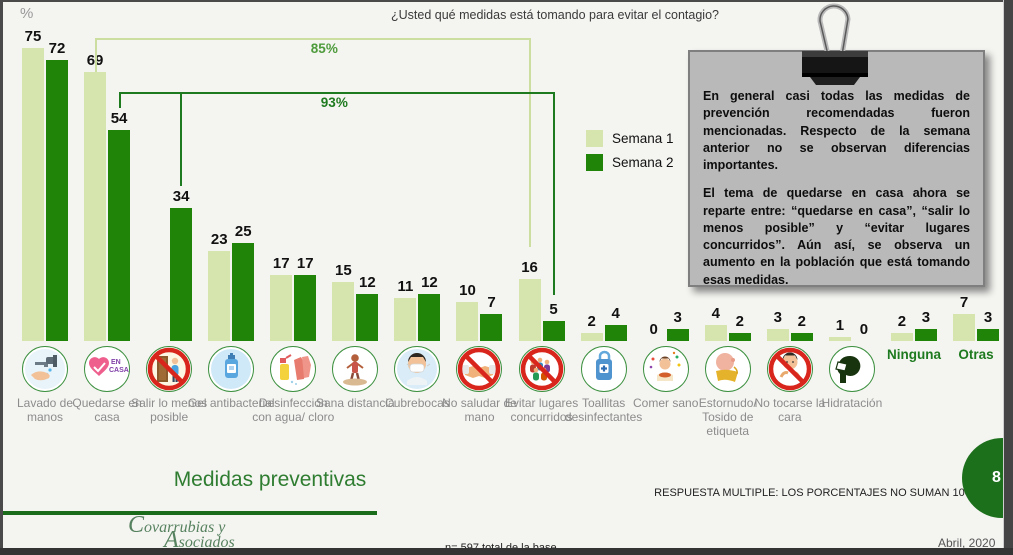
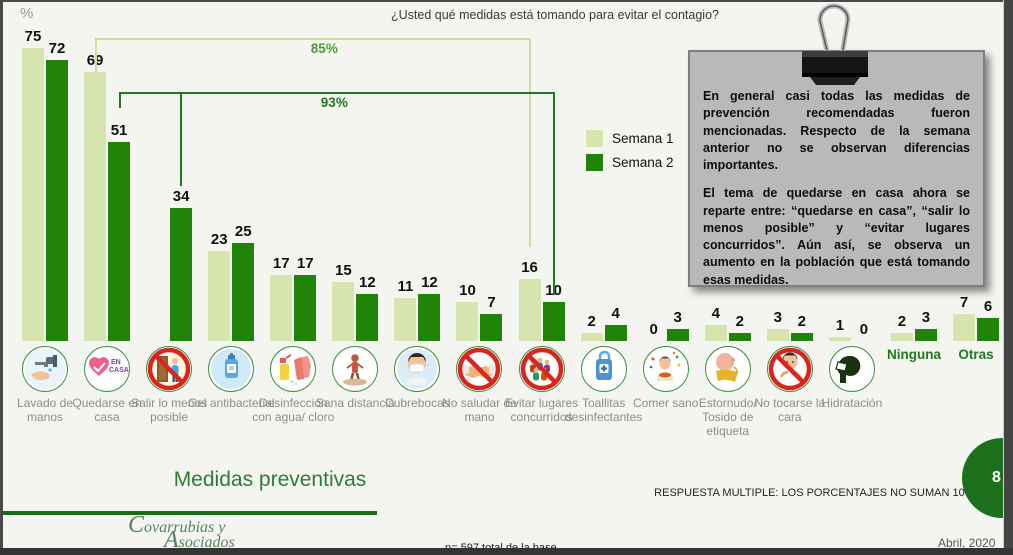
Semana 2/Quedarse en casa: 54 -> 51
Semana 2/Evitar lugares concurridos: 5 -> 10
Semana 2/Otras: 3 -> 6
